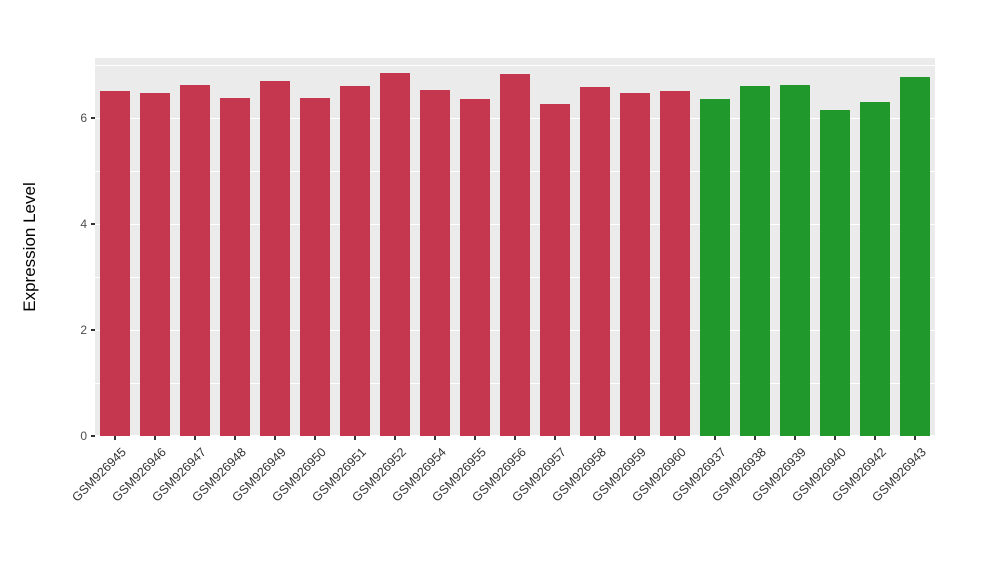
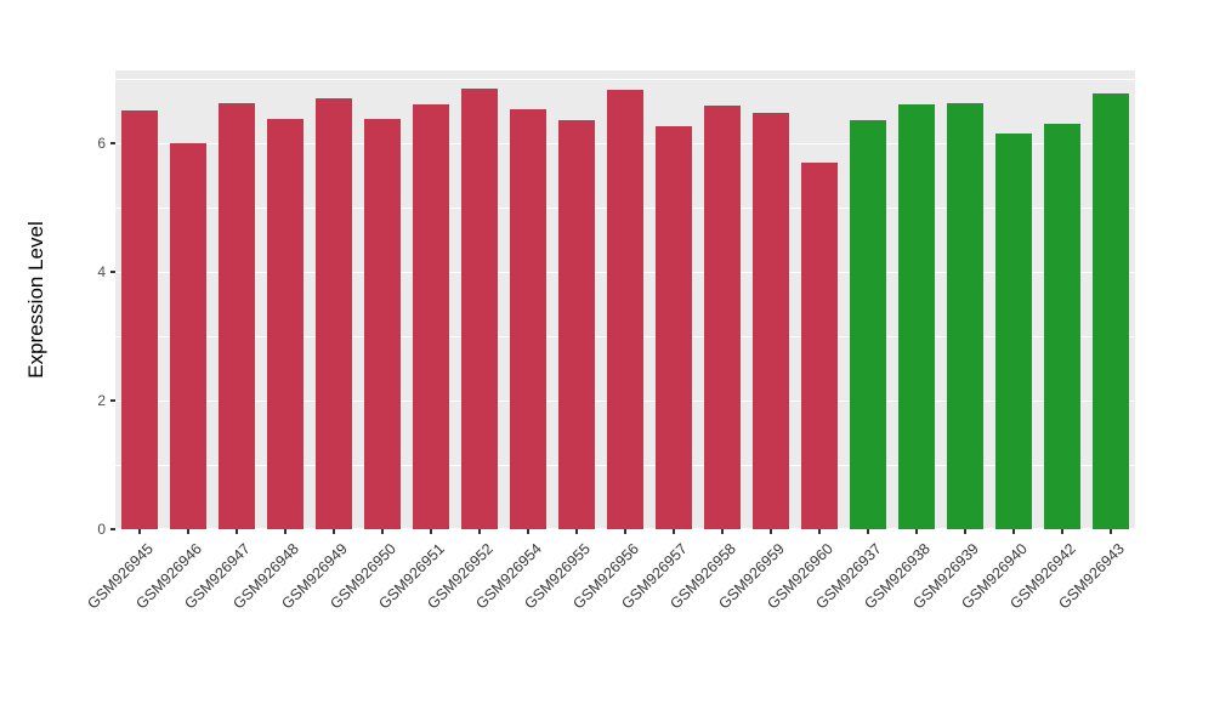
GSM926946: 6.5 -> 6.0
GSM926960: 6.5 -> 5.7
